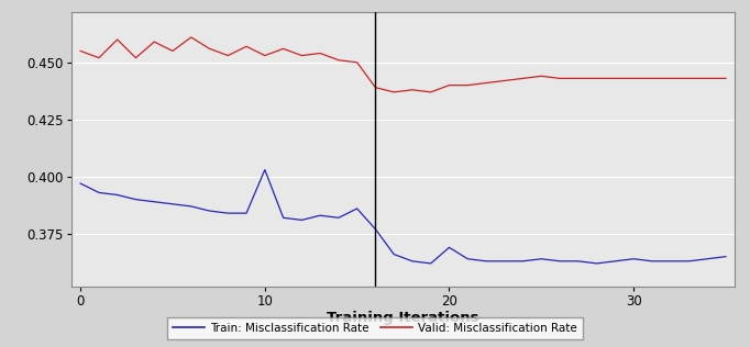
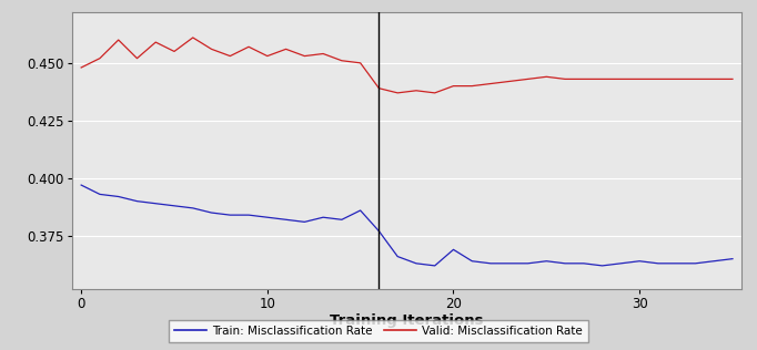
Valid: Misclassification Rate/0: 0.455 -> 0.448
Train: Misclassification Rate/10: 0.403 -> 0.383
